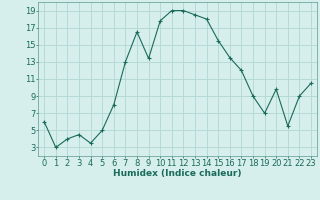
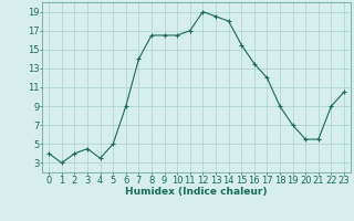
0: 6.0 -> 4.0
6: 8.0 -> 9.0
7: 13.0 -> 14.0
9: 13.4 -> 16.5
10: 17.8 -> 16.5
11: 19.0 -> 17.0
20: 9.8 -> 5.5
